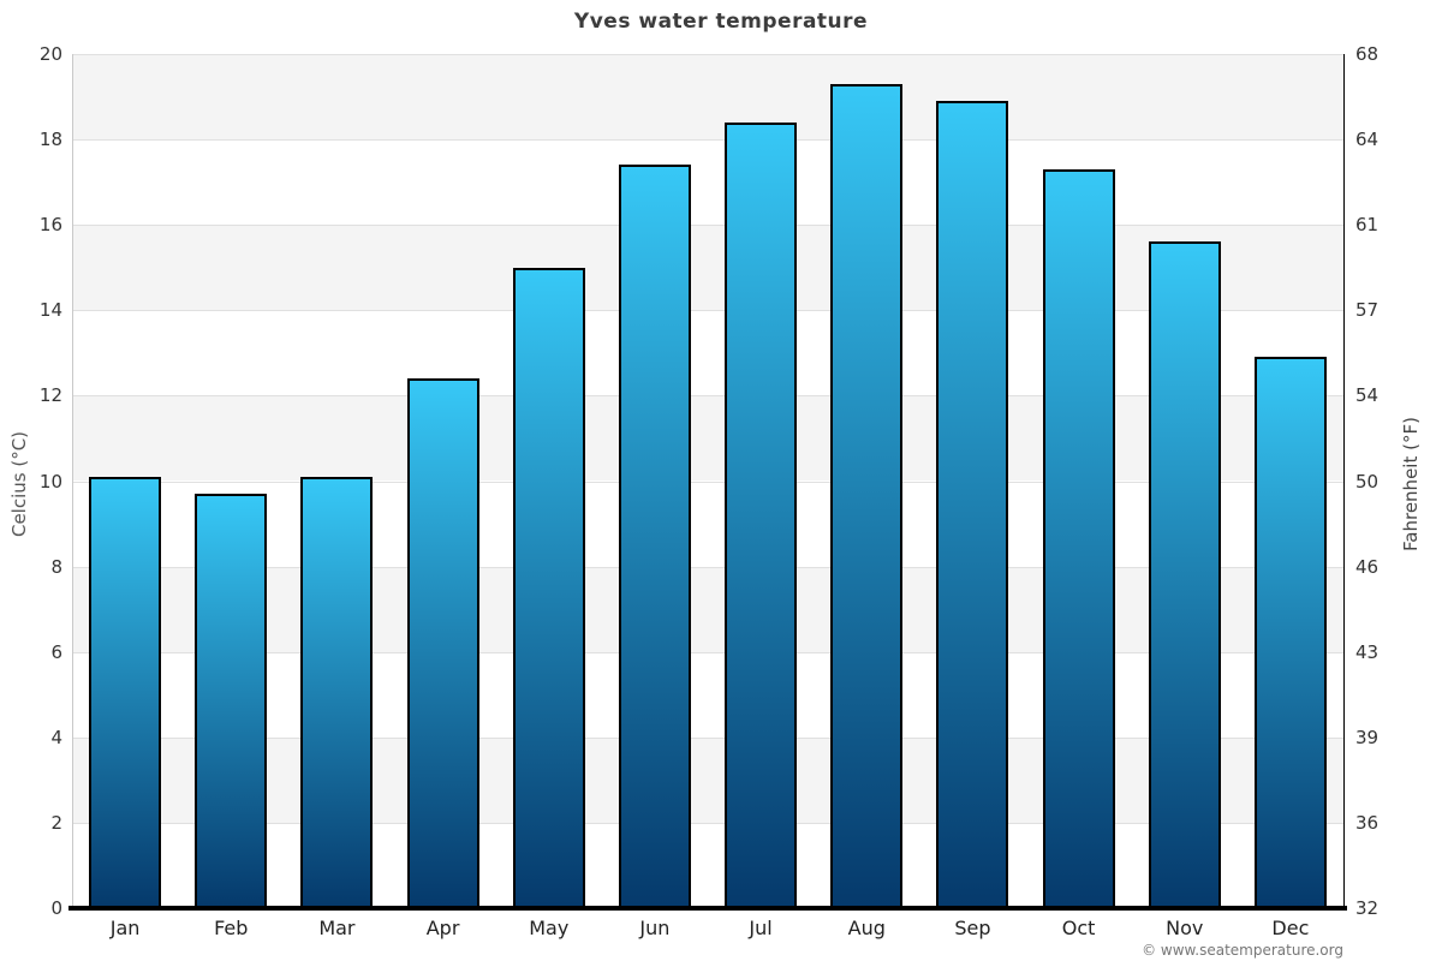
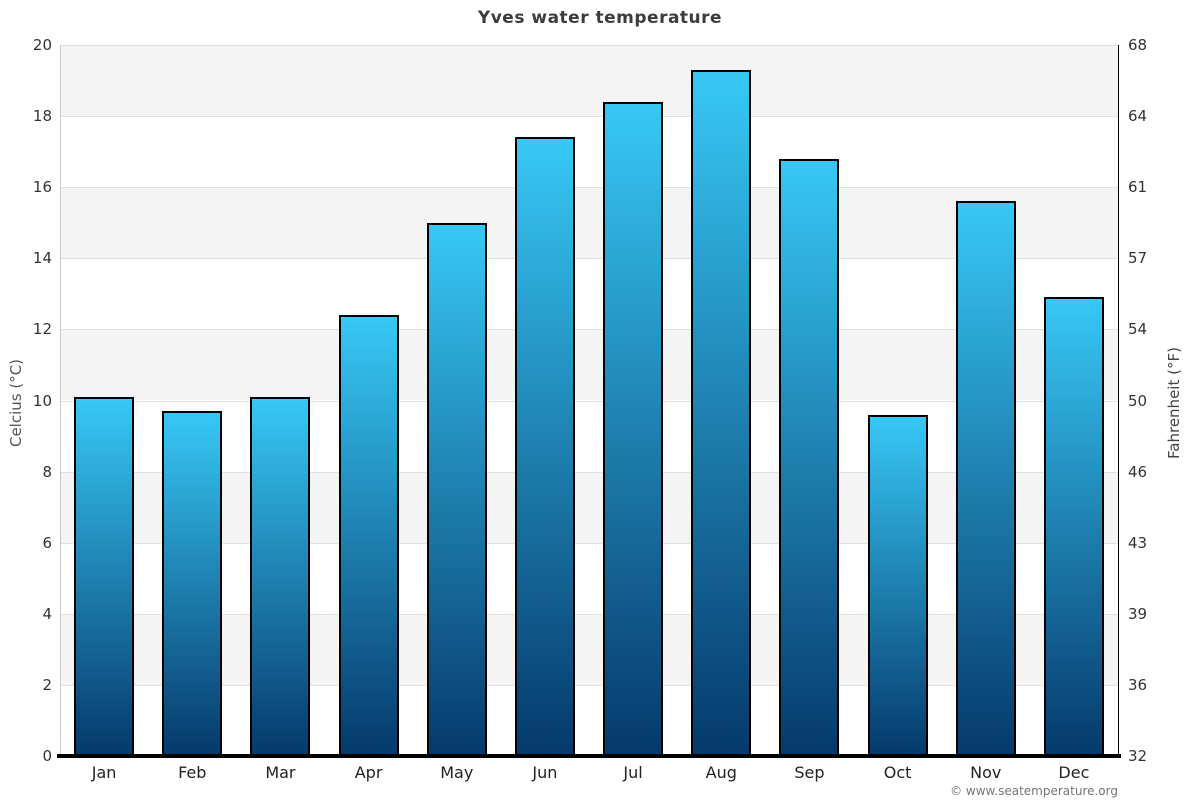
Sep: 18.9 -> 16.8
Oct: 17.3 -> 9.6
